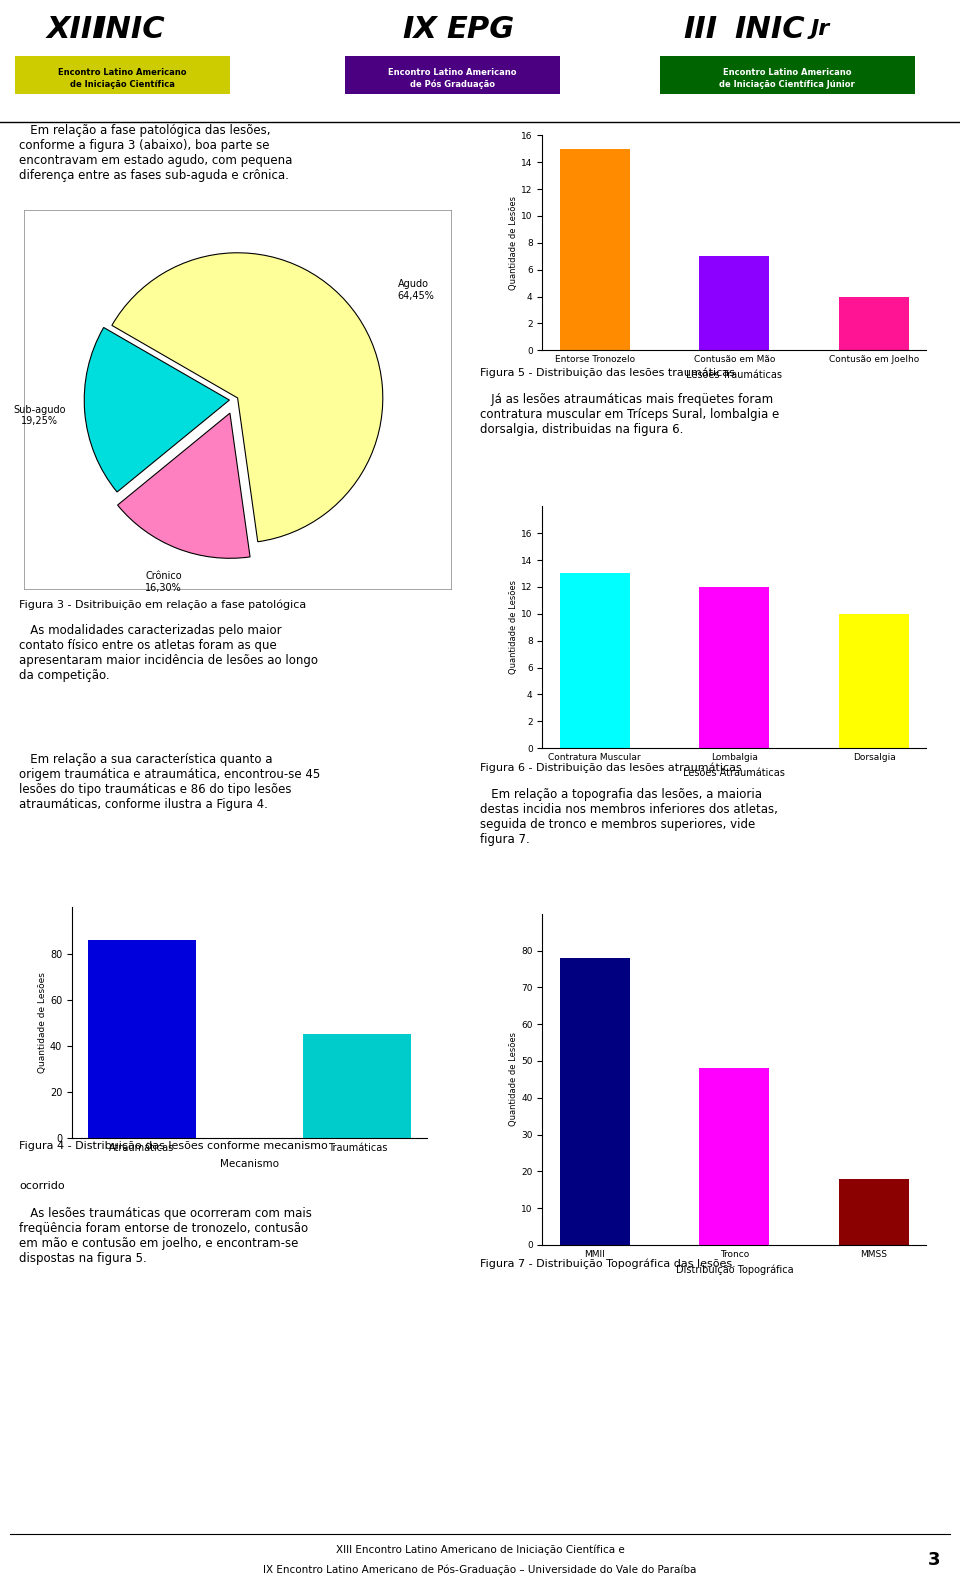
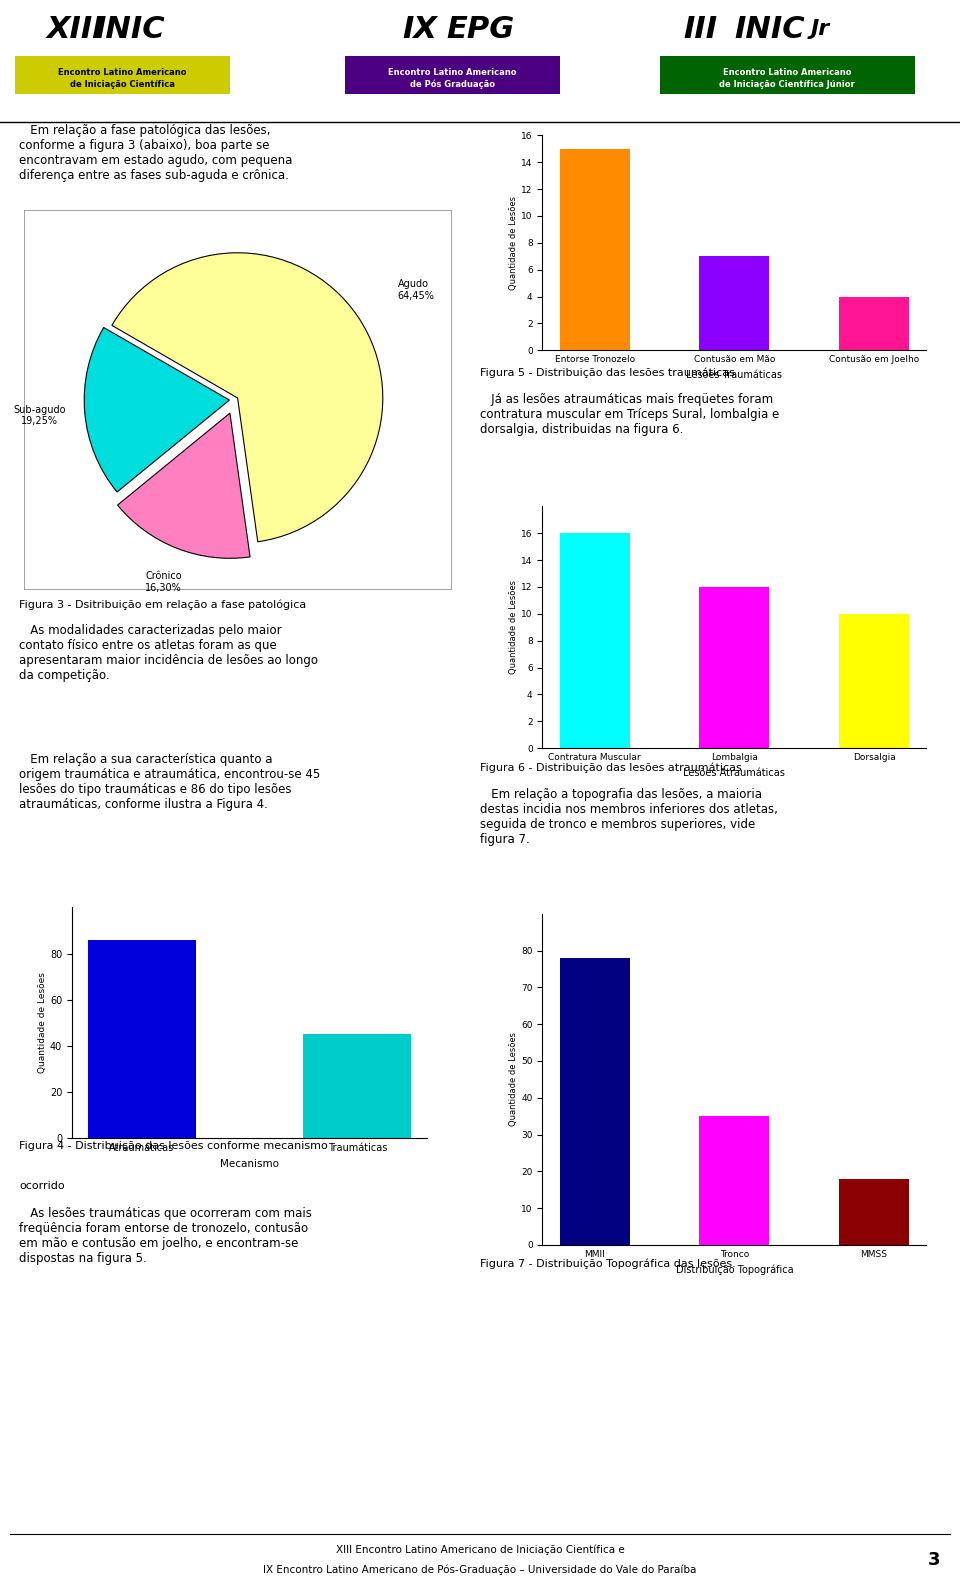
Contratura Muscular: 13 -> 16
Tronco: 48 -> 35
